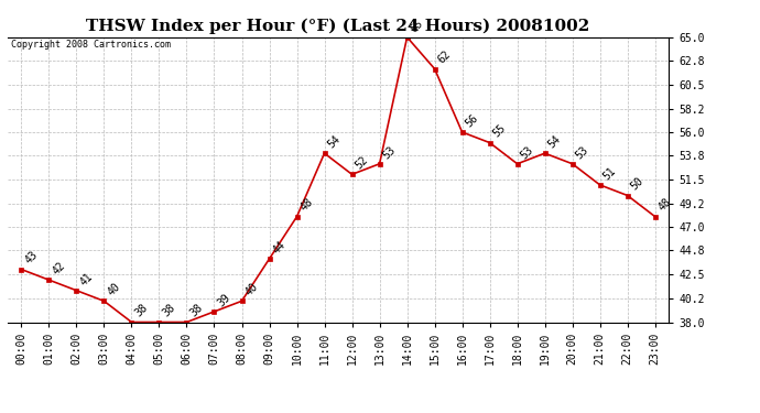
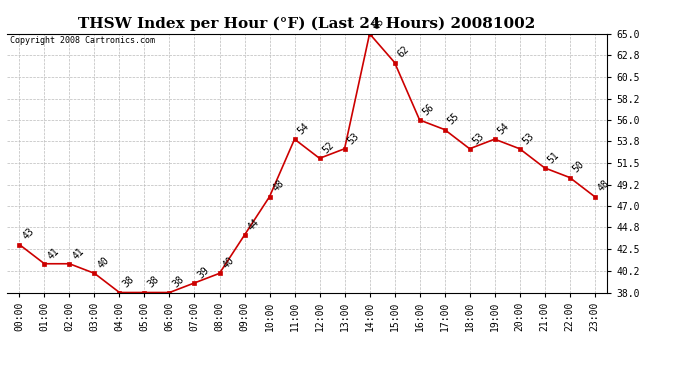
01:00: 42 -> 41
